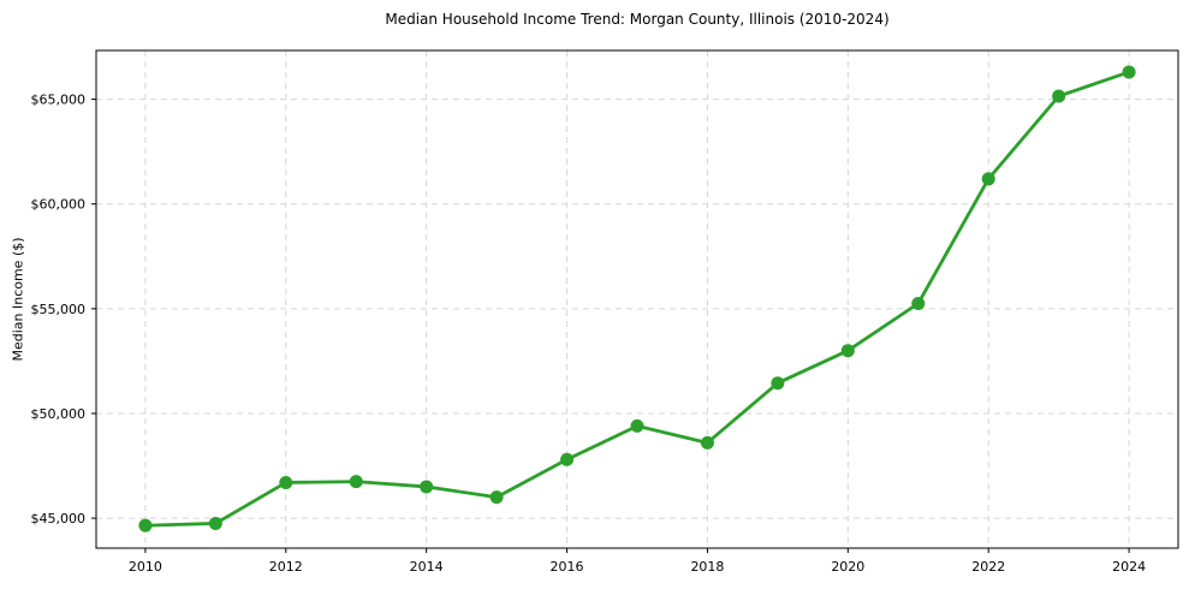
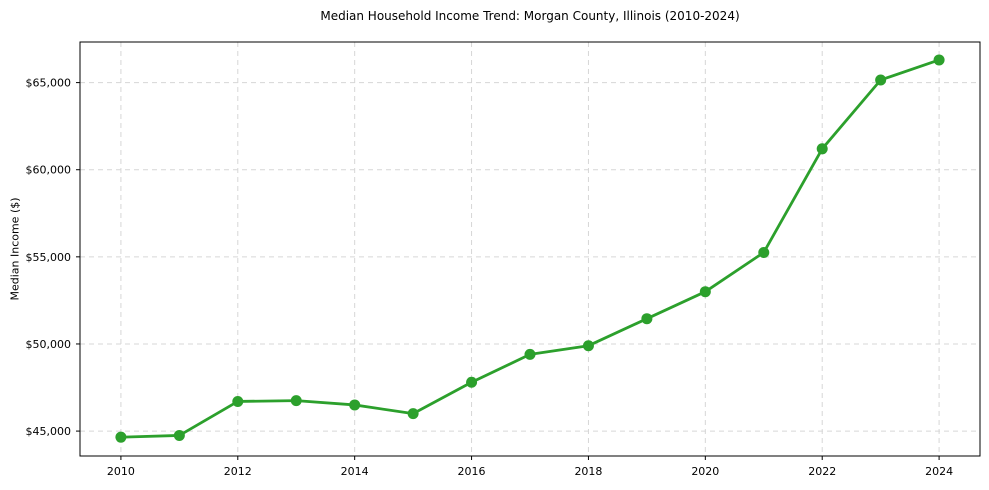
2018: $48600 -> $49900
